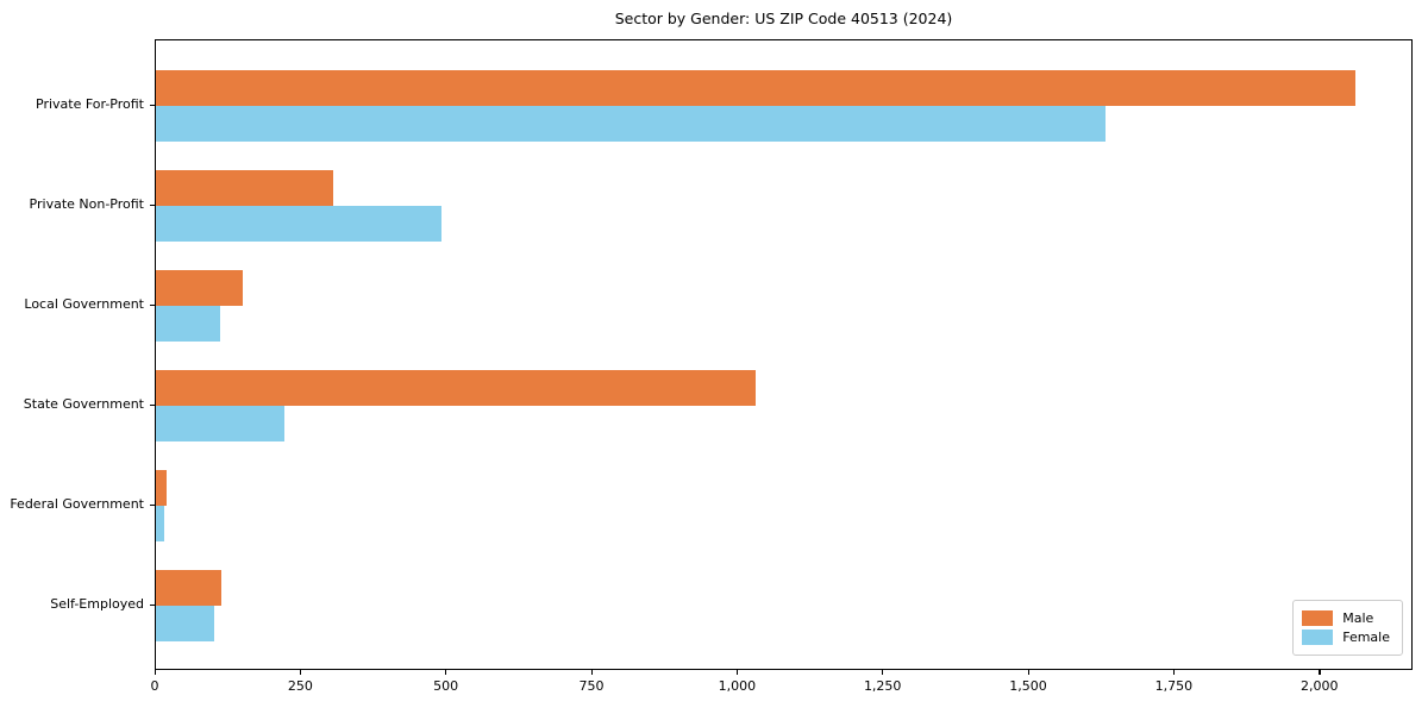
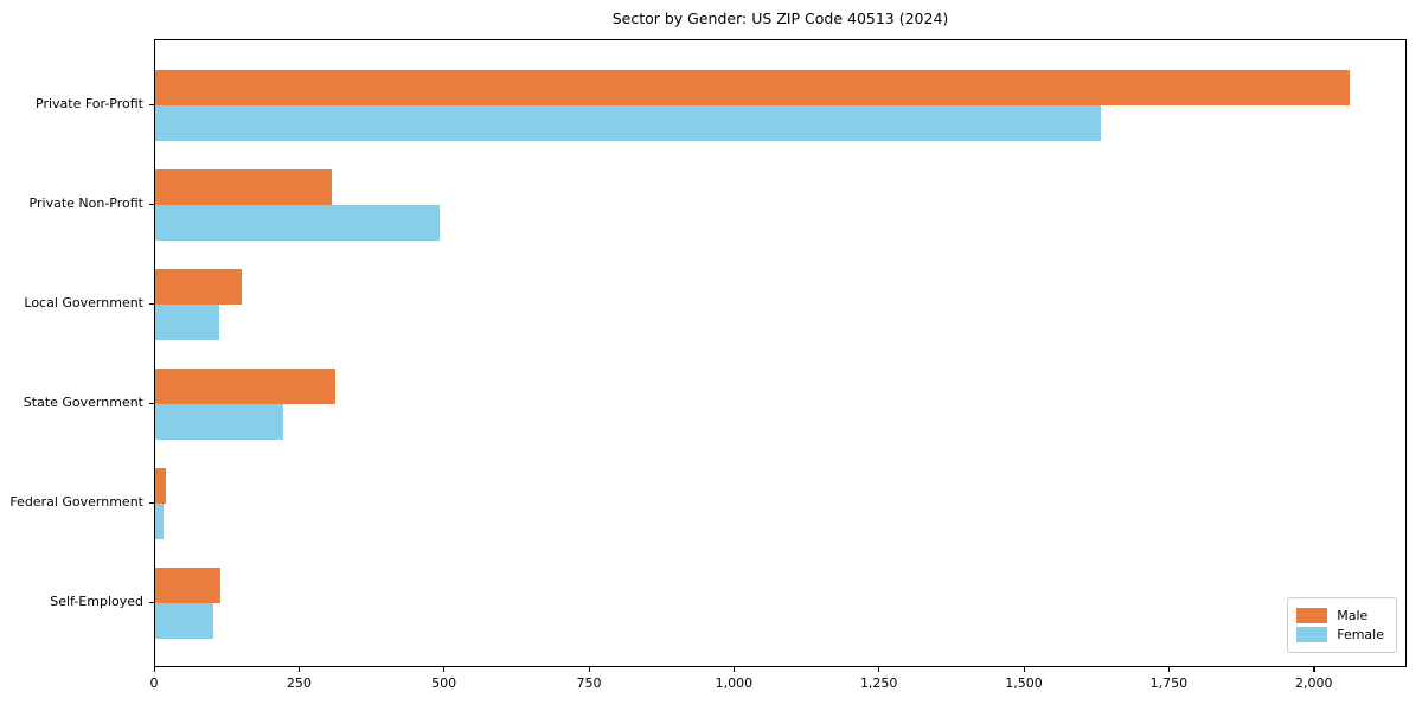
Male/State Government: 1030 -> 310
